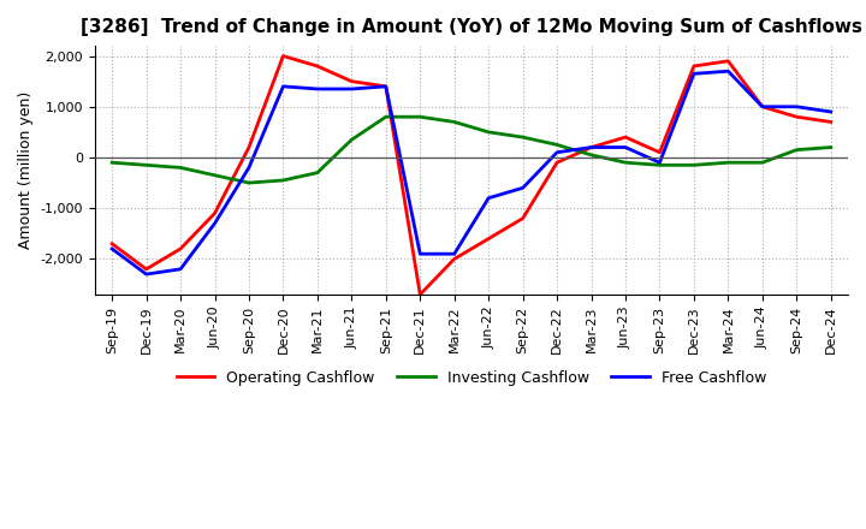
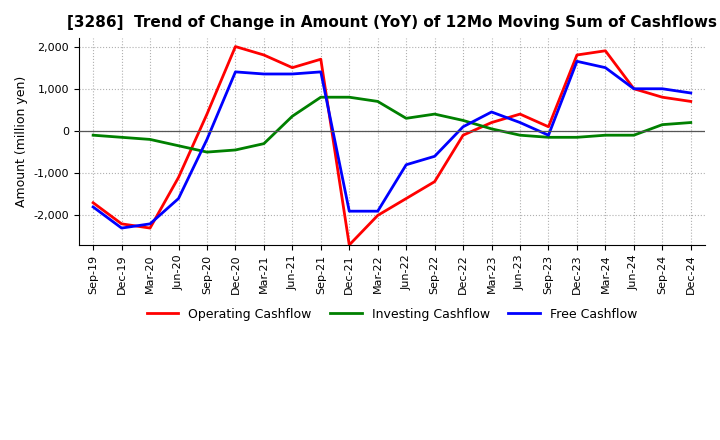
Operating Cashflow/Mar-20: -1,800 -> -2,300
Free Cashflow/Jun-20: -1,300 -> -1,600
Operating Cashflow/Sep-20: 200 -> 400
Operating Cashflow/Sep-21: 1,400 -> 1,700
Investing Cashflow/Jun-22: 500 -> 300
Free Cashflow/Mar-23: 200 -> 450
Free Cashflow/Mar-24: 1,700 -> 1,500
